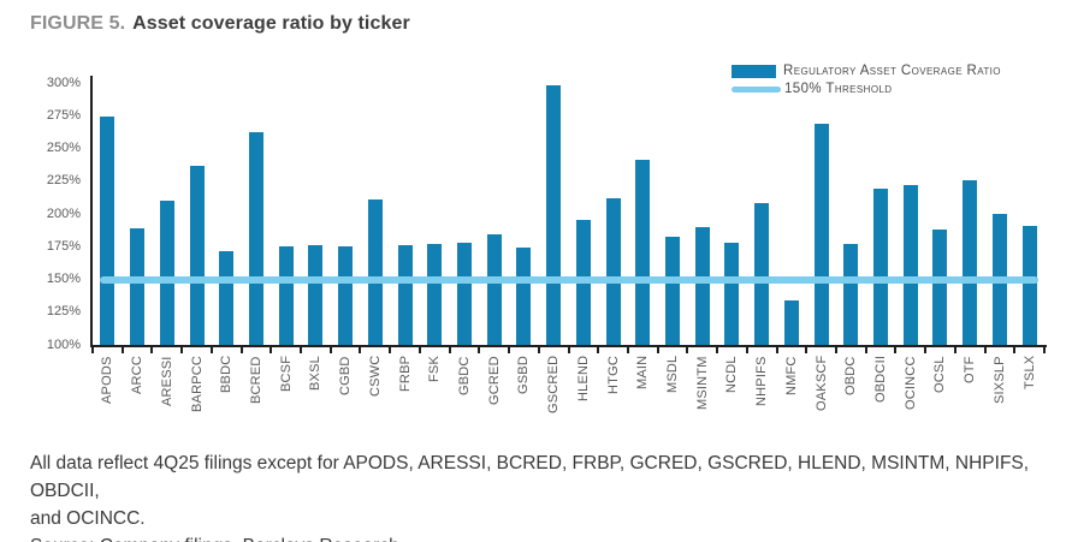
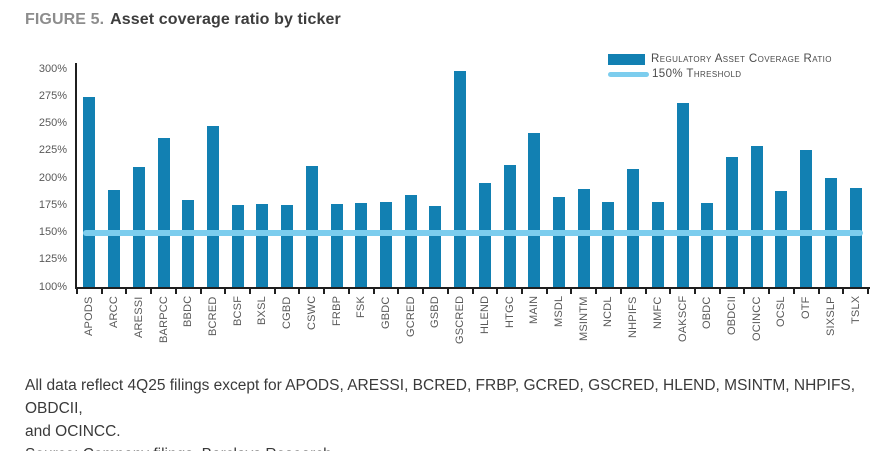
BBDC: 172% -> 180%
BCRED: 262% -> 248%
NMFC: 134% -> 178%
OCINCC: 222% -> 229%
